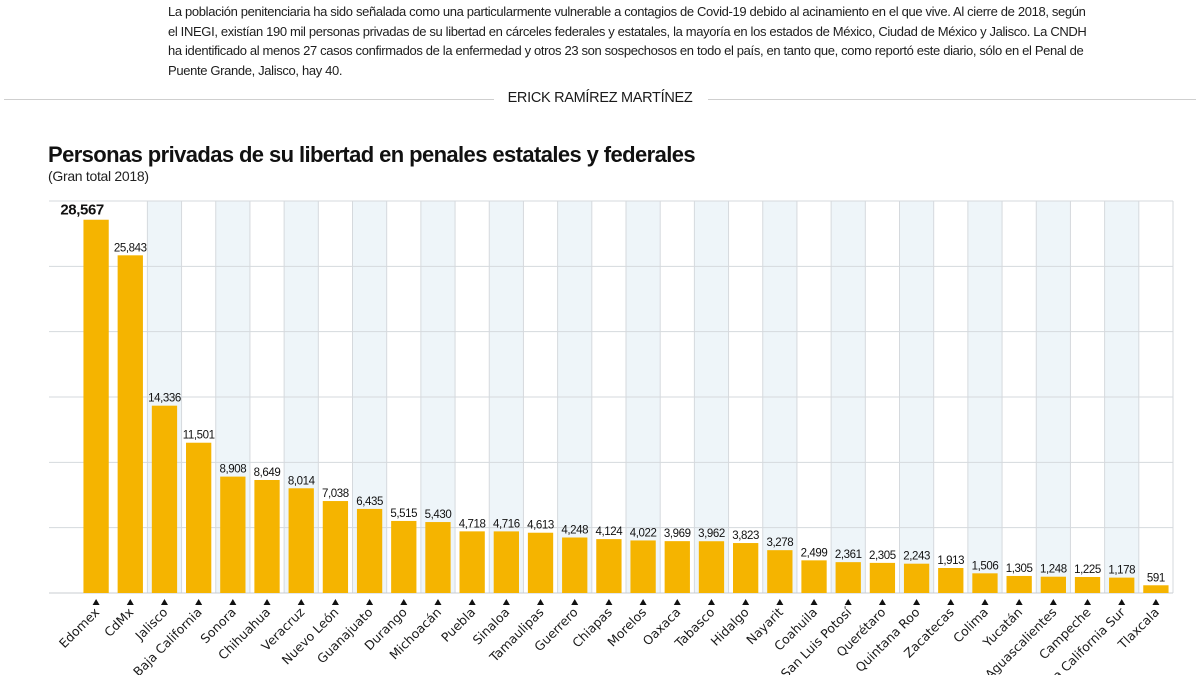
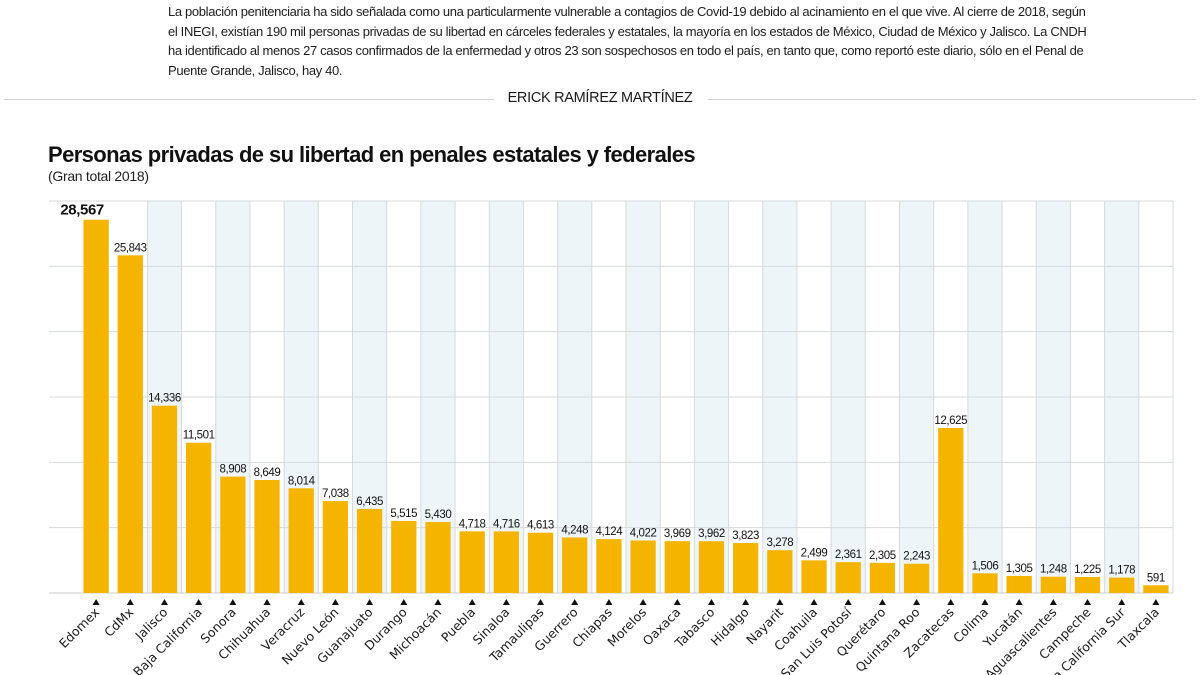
Zacatecas: 1,913 -> 12,625
